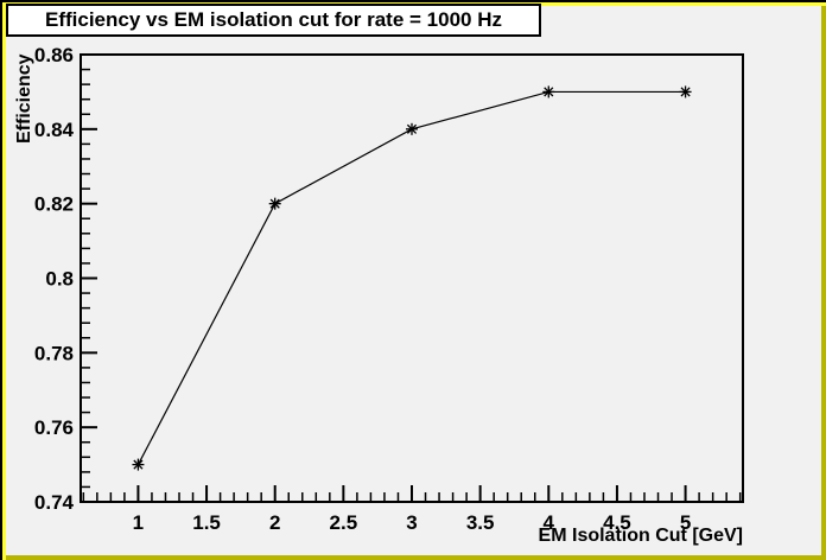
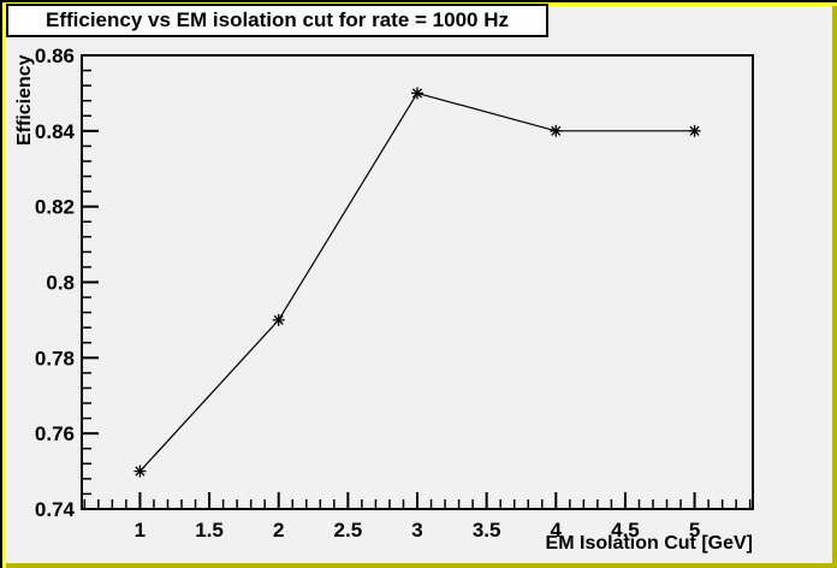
2: 0.82 -> 0.79
3: 0.84 -> 0.85
4: 0.85 -> 0.84
5: 0.85 -> 0.84
